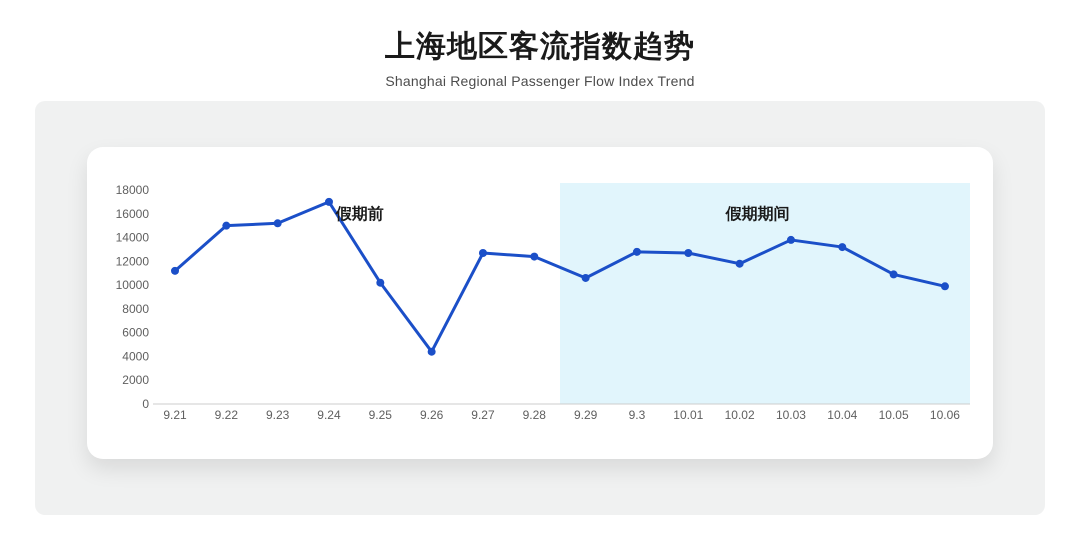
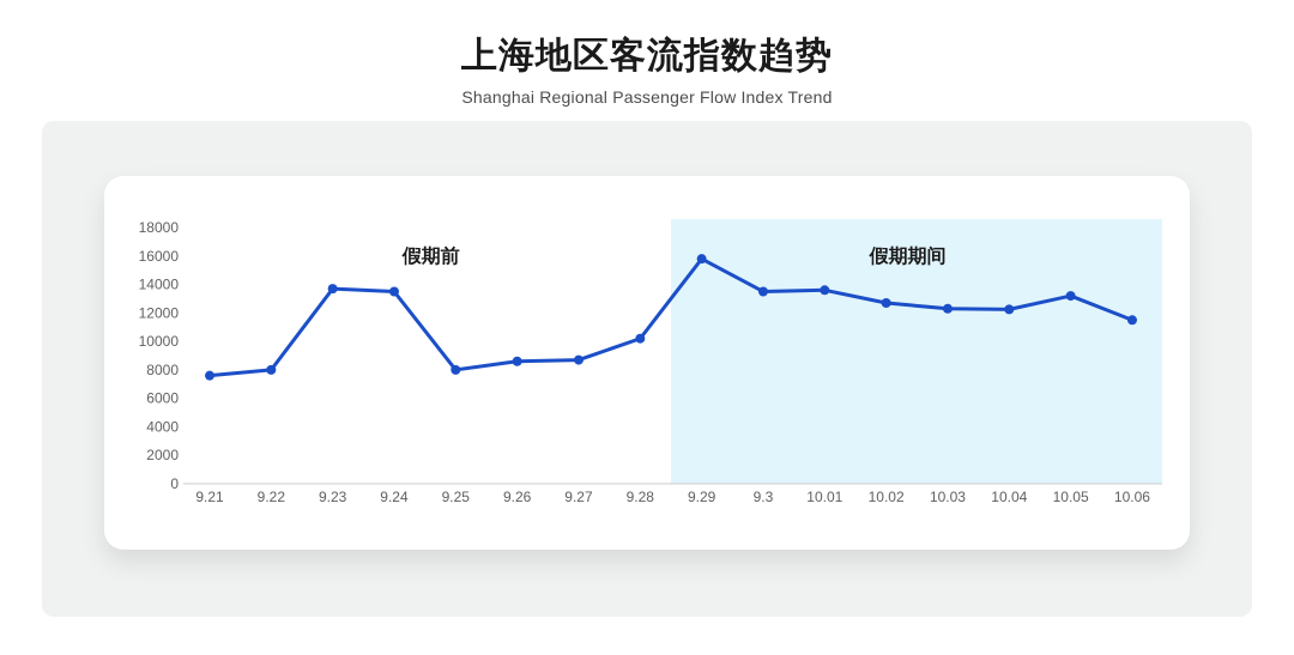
9.21: 11200 -> 7600
9.22: 15000 -> 8000
9.23: 15200 -> 13700
9.24: 17000 -> 13500
9.25: 10200 -> 8000
9.26: 4400 -> 8600
9.27: 12700 -> 8700
9.28: 12400 -> 10200
9.29: 10600 -> 15800
9.3: 12800 -> 13500
10.01: 12700 -> 13600
10.02: 11800 -> 12700
10.03: 13800 -> 12300
10.04: 13200 -> 12200
10.05: 10900 -> 13200
10.06: 9900 -> 11500
